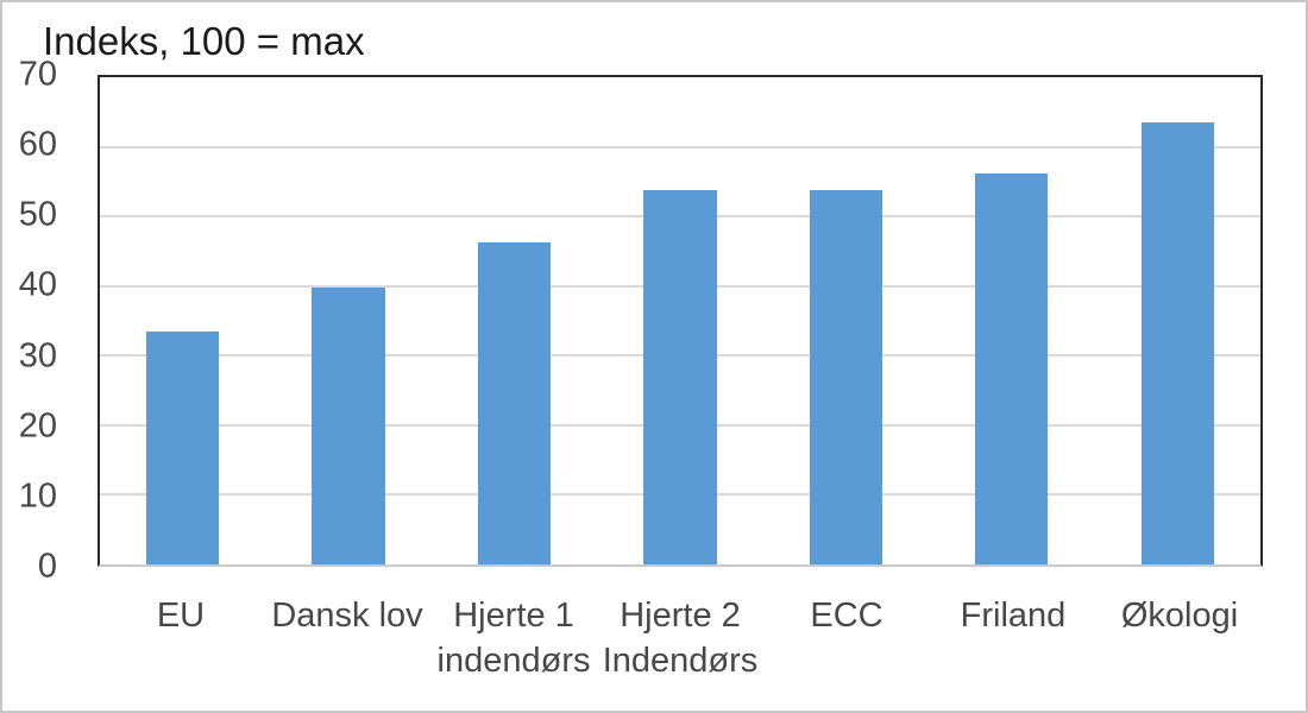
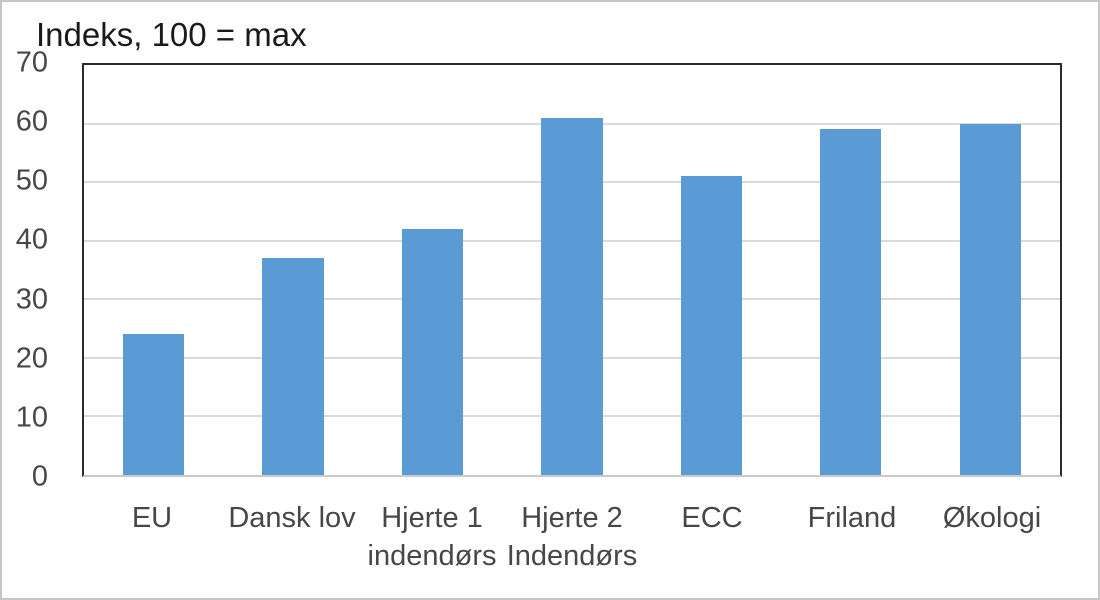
EU: 34 -> 24
Dansk lov: 40 -> 37
Hjerte 1 indendørs: 46 -> 42
Hjerte 2 Indendørs: 54 -> 61
ECC: 54 -> 51
Friland: 56 -> 59
Økologi: 64 -> 60
